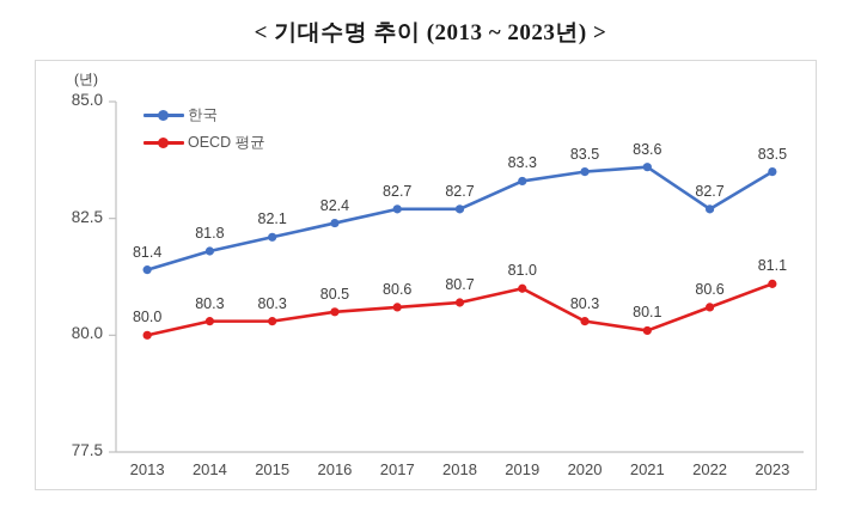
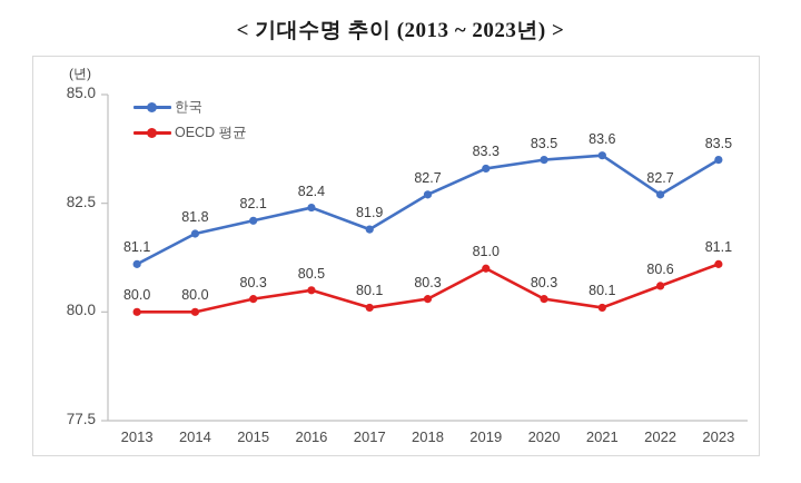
한국/2013: 81.4 -> 81.1
OECD 평균/2014: 80.3 -> 80.0
한국/2017: 82.7 -> 81.9
OECD 평균/2017: 80.6 -> 80.1
OECD 평균/2018: 80.7 -> 80.3
